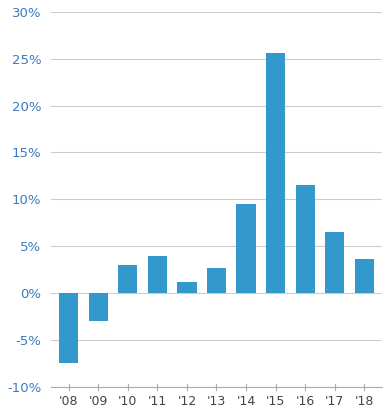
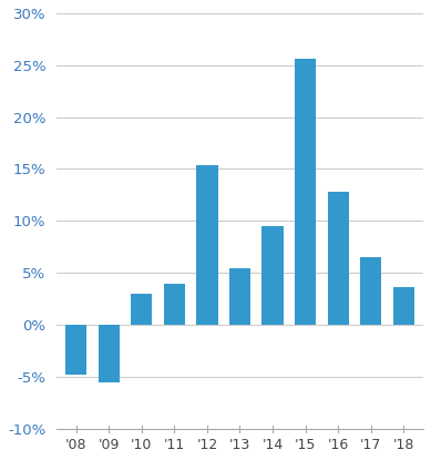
'08: -7.5% -> -4.8%
'09: -3.0% -> -5.6%
'12: 1.2% -> 15.4%
'13: 2.7% -> 5.4%
'16: 11.5% -> 12.8%
